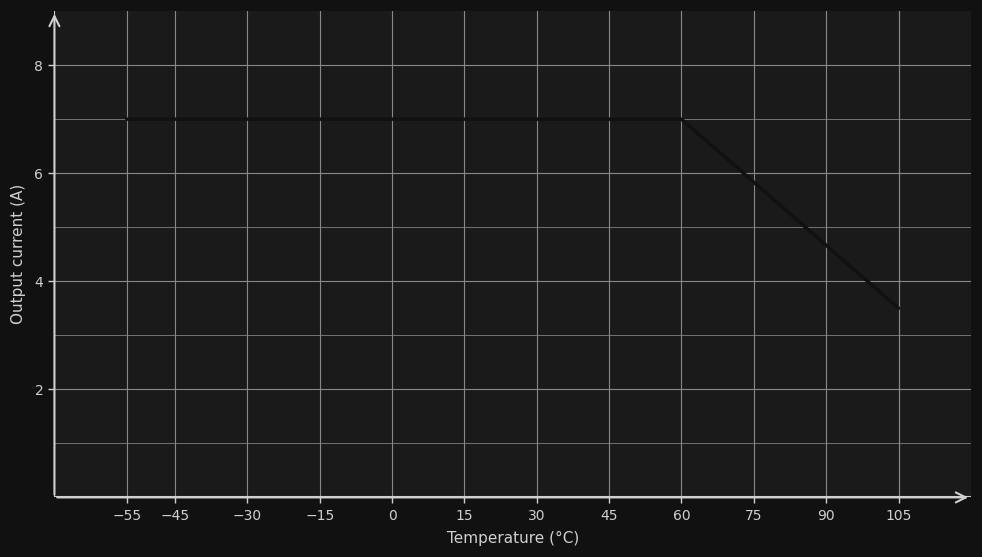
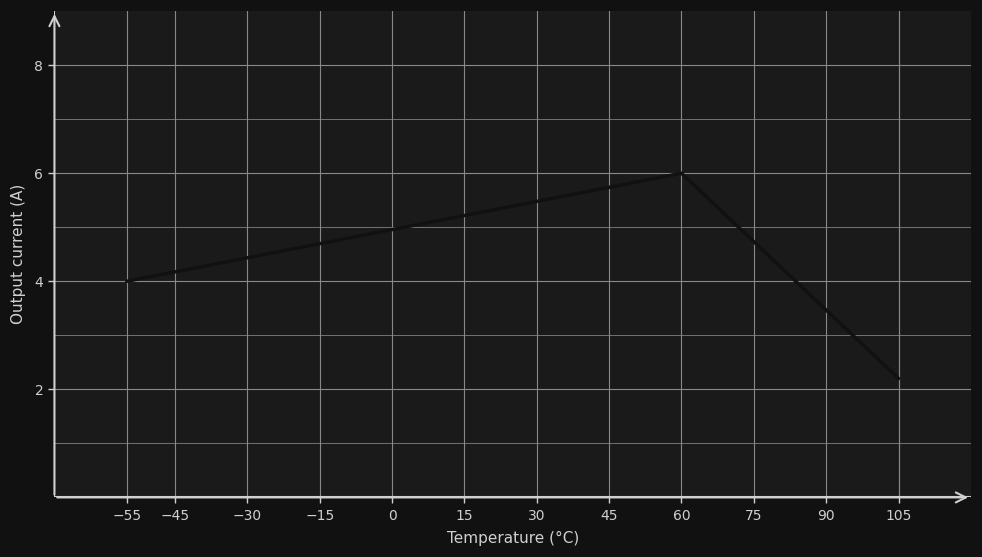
−55: 7.0 -> 4.0
60: 7.0 -> 6.0
105: 3.5 -> 2.2
